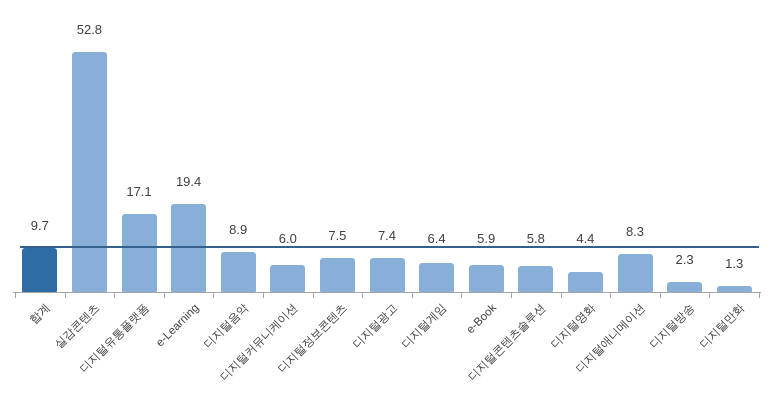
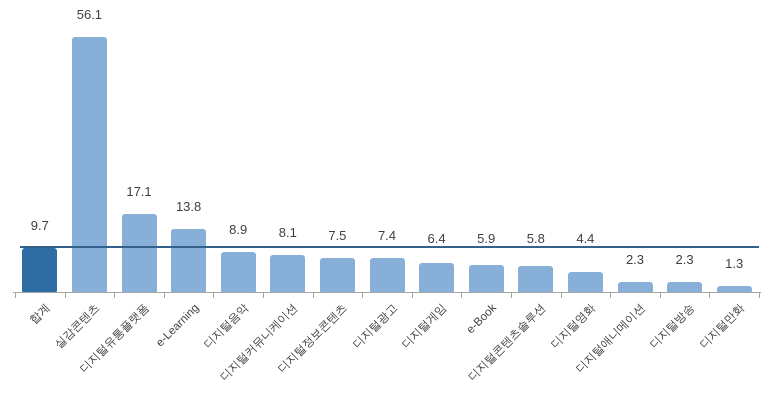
실감콘텐츠: 52.8 -> 56.1
e-Learning: 19.4 -> 13.8
디지털커뮤니케이션: 6.0 -> 8.1
디지털애니메이션: 8.3 -> 2.3
